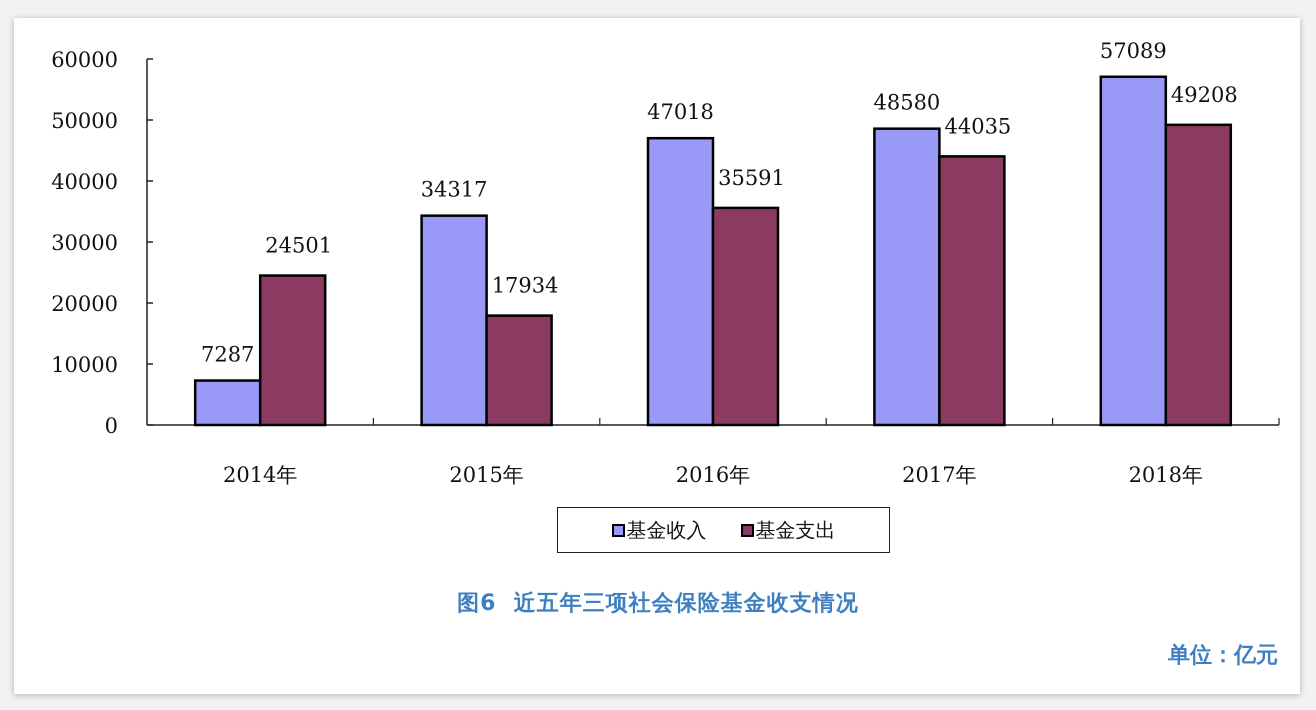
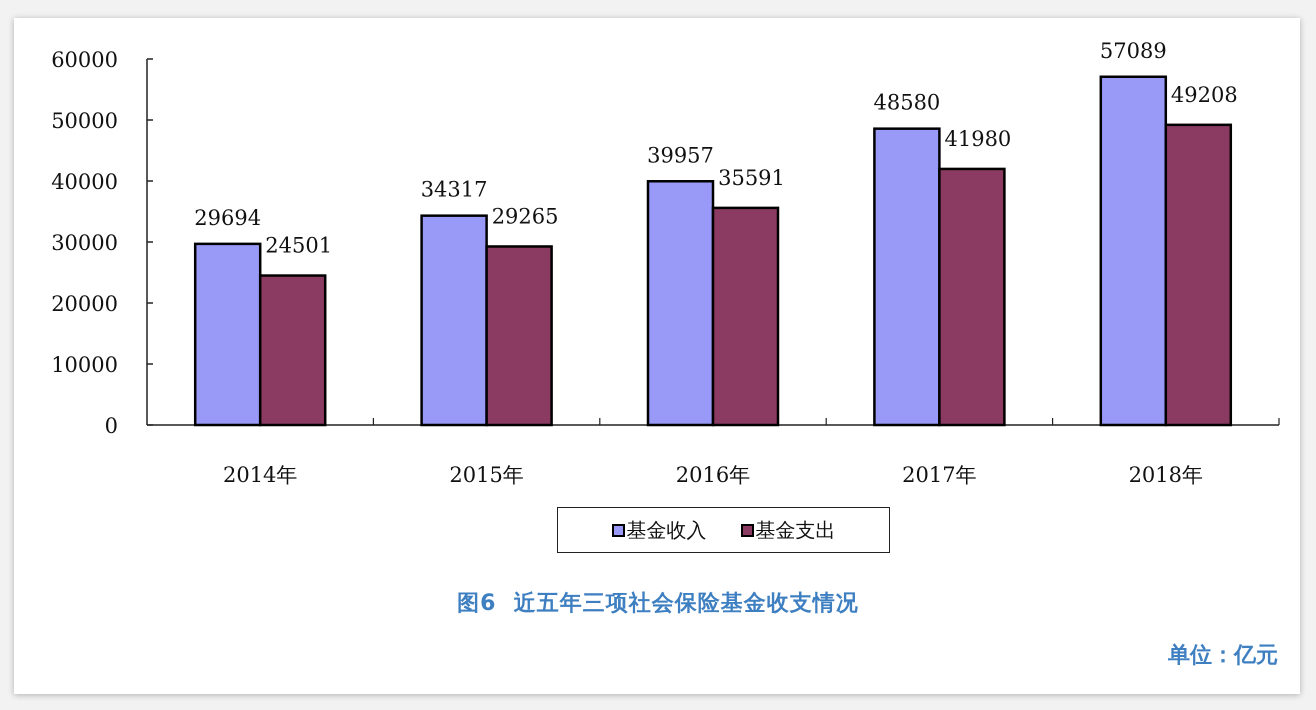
基金收入/2014年: 7287 -> 29694
基金支出/2015年: 17934 -> 29265
基金收入/2016年: 47018 -> 39957
基金支出/2017年: 44035 -> 41980
